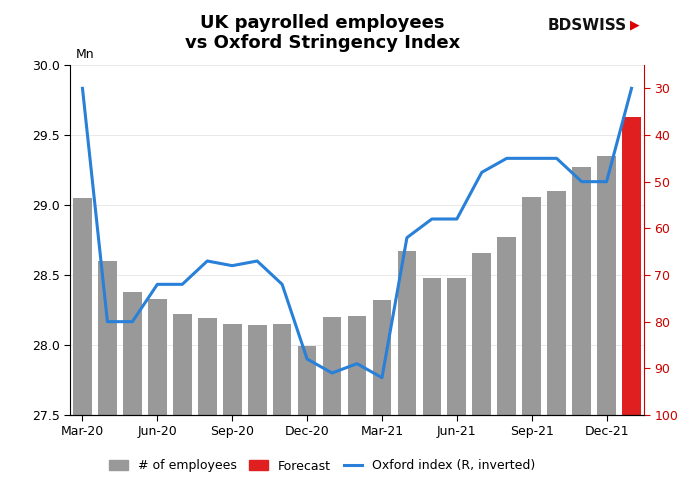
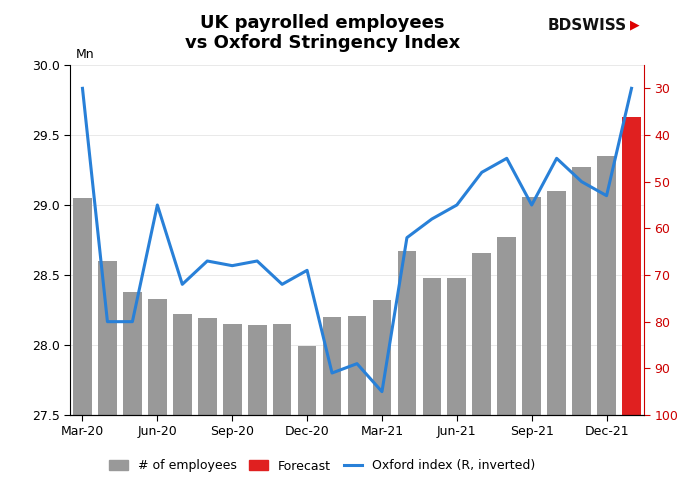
Oxford index (R, inverted)/Jun-20: 72 -> 55
Oxford index (R, inverted)/Dec-20: 88 -> 69
Oxford index (R, inverted)/Mar-21: 92 -> 95
Oxford index (R, inverted)/Jun-21: 58 -> 55
Oxford index (R, inverted)/Sep-21: 45 -> 55
Oxford index (R, inverted)/Dec-21: 50 -> 53
